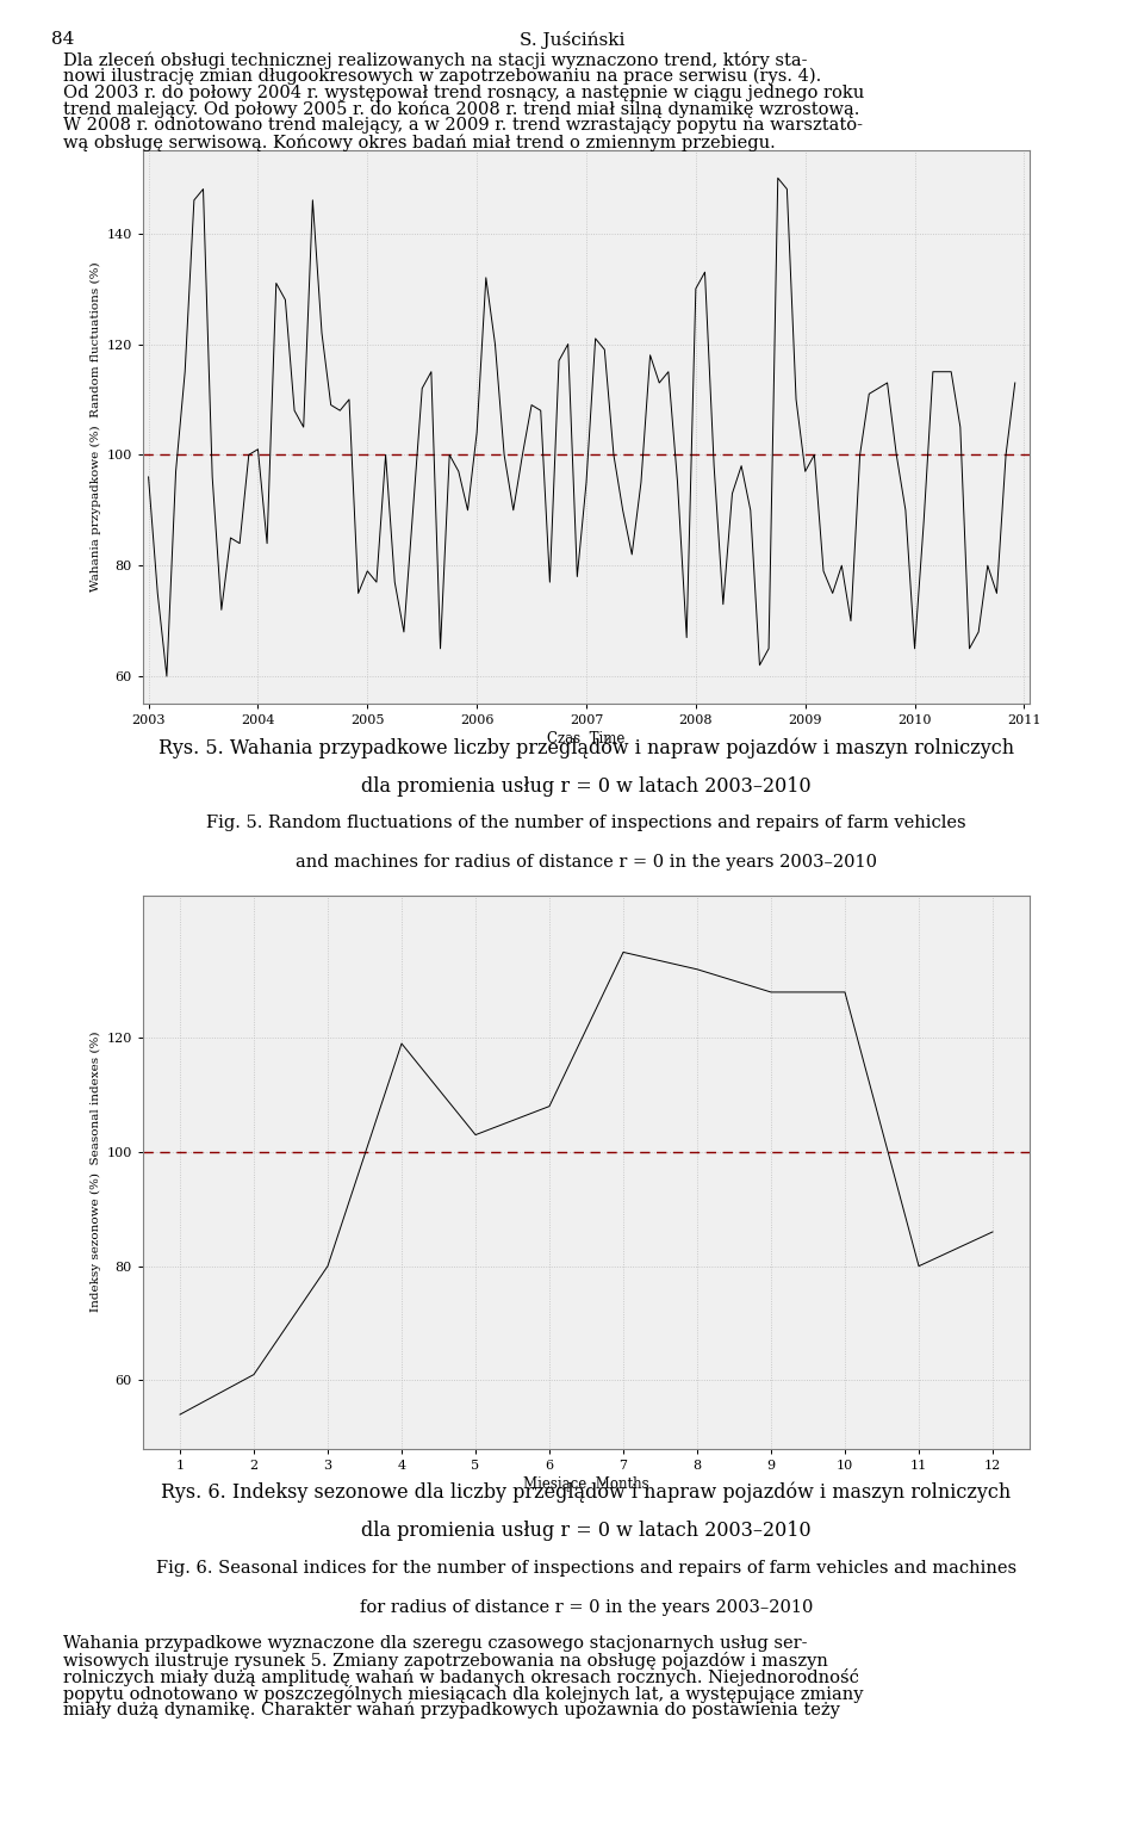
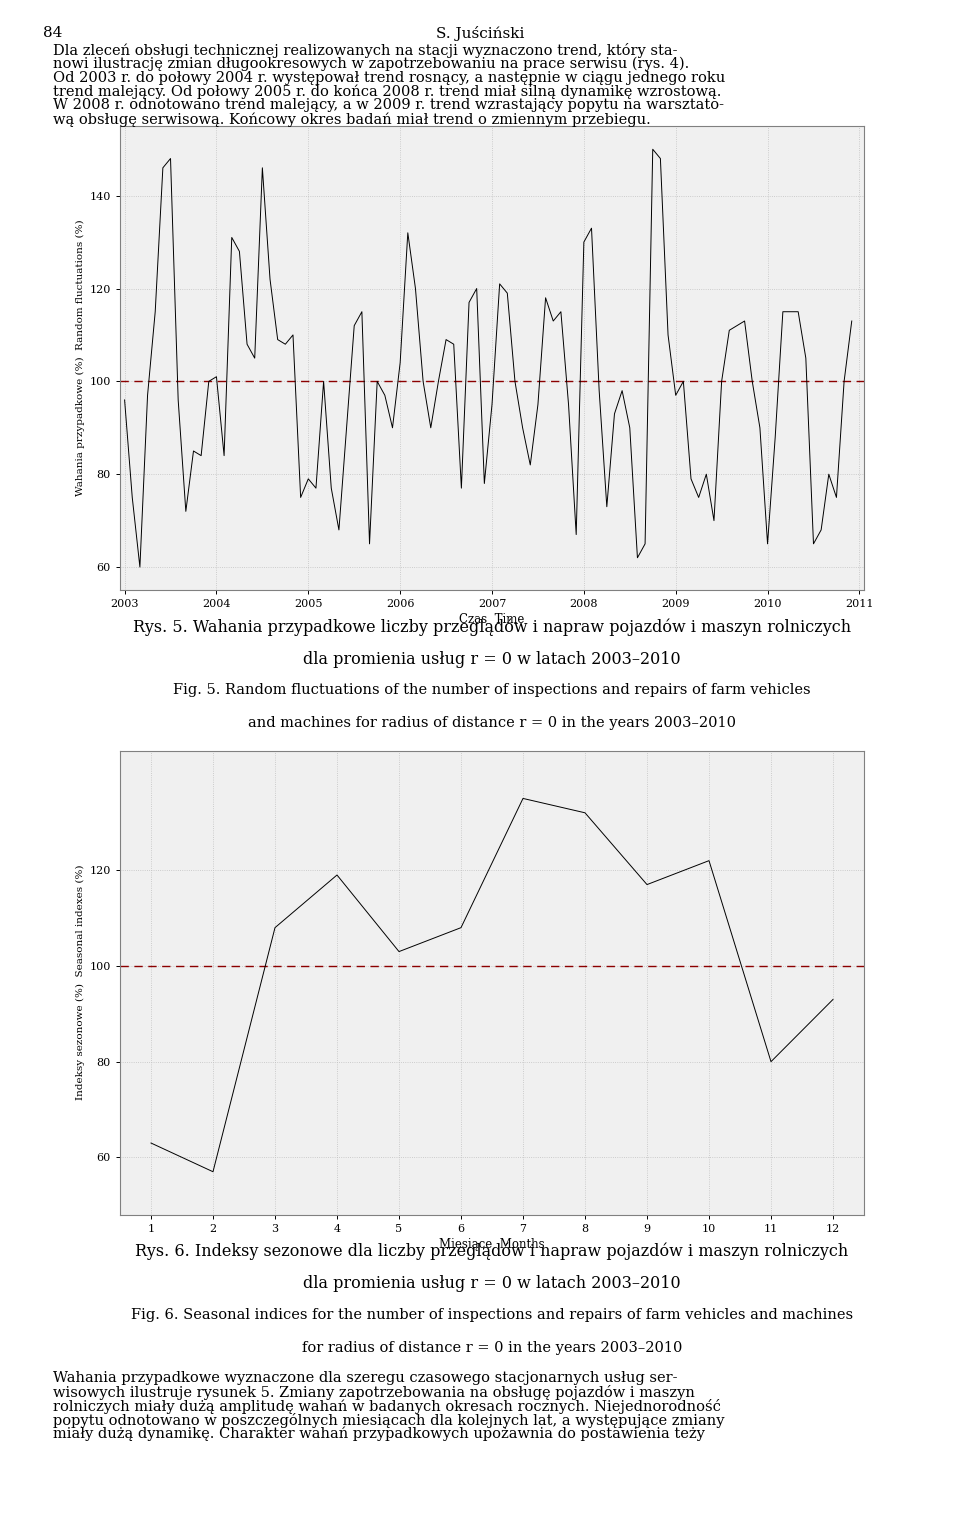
1: 54 -> 63
2: 61 -> 57
3: 80 -> 108
9: 128 -> 117
10: 128 -> 122
12: 86 -> 93
